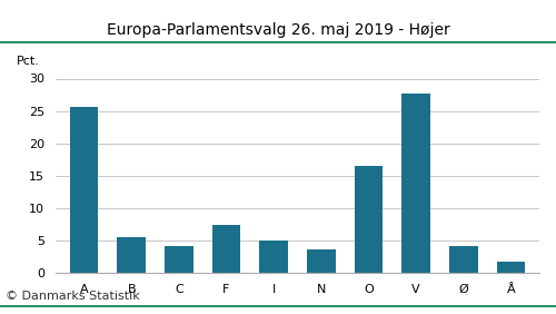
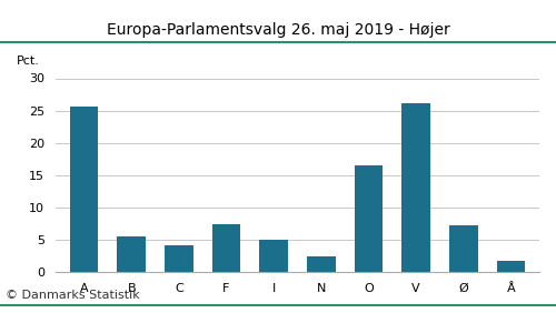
N: 3.6 -> 2.4
V: 27.6 -> 26.2
Ø: 4.1 -> 7.2
